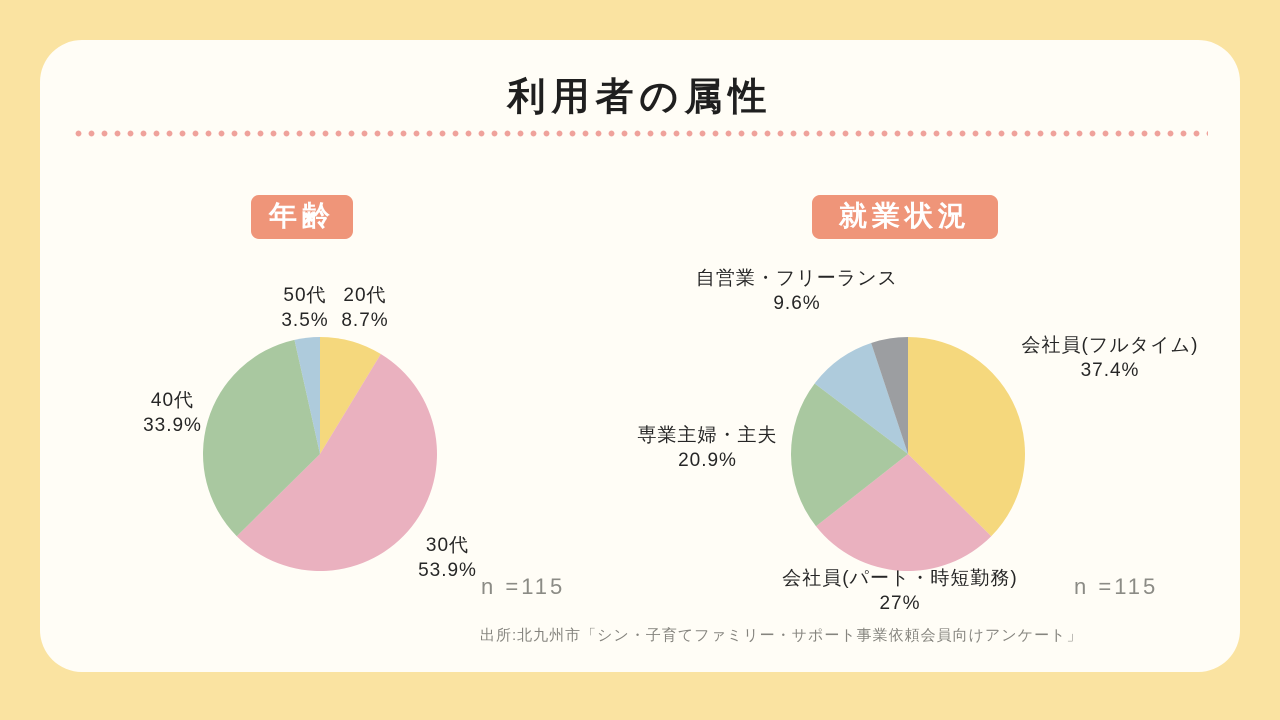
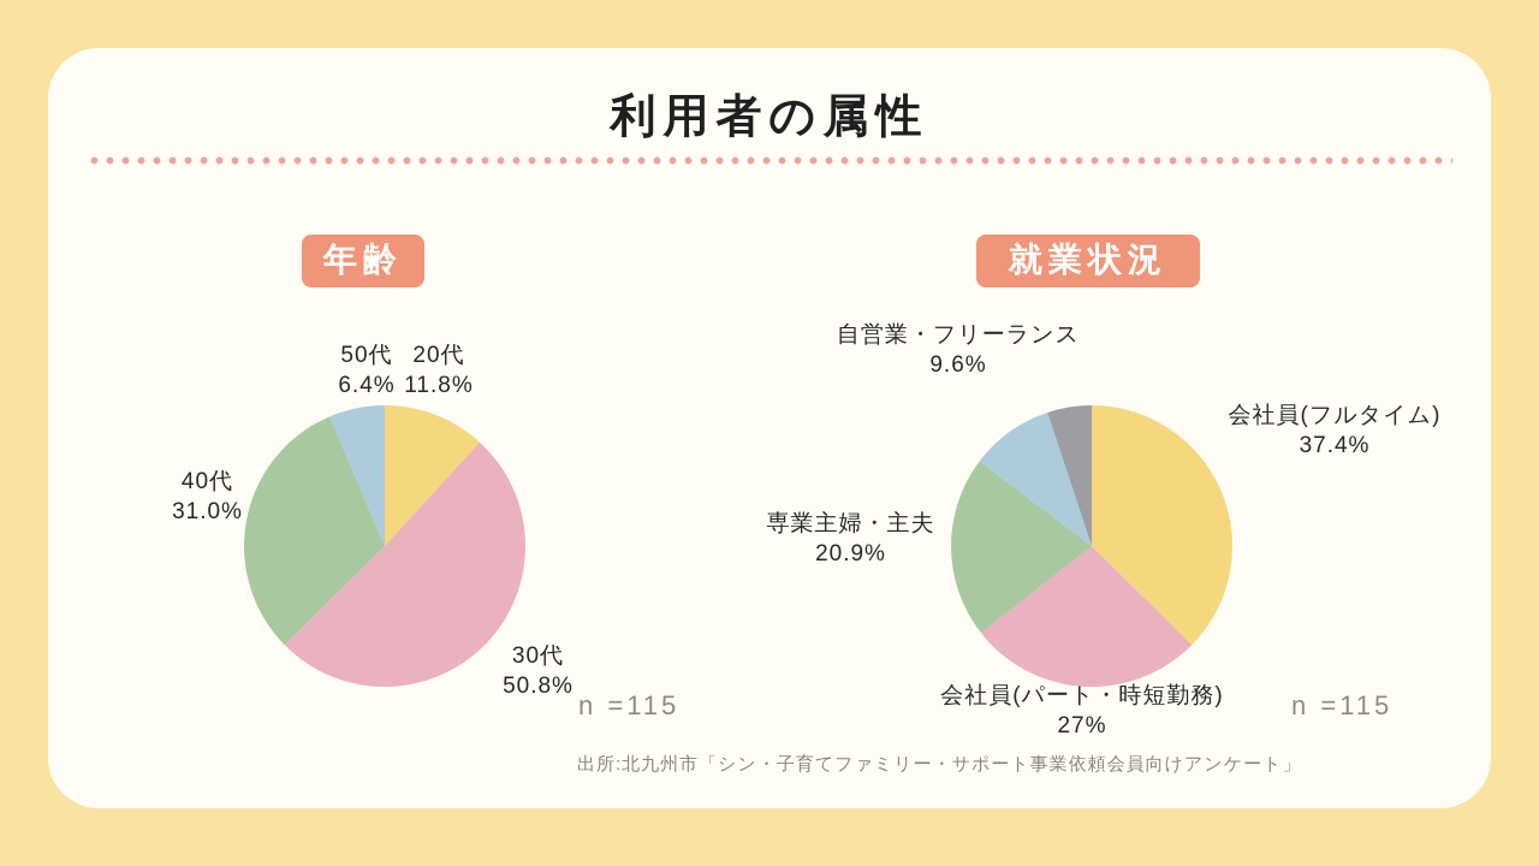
年齢/20代: 8.7% -> 11.8%
年齢/30代: 53.9% -> 50.8%
年齢/40代: 33.9% -> 31.0%
年齢/50代: 3.5% -> 6.4%
